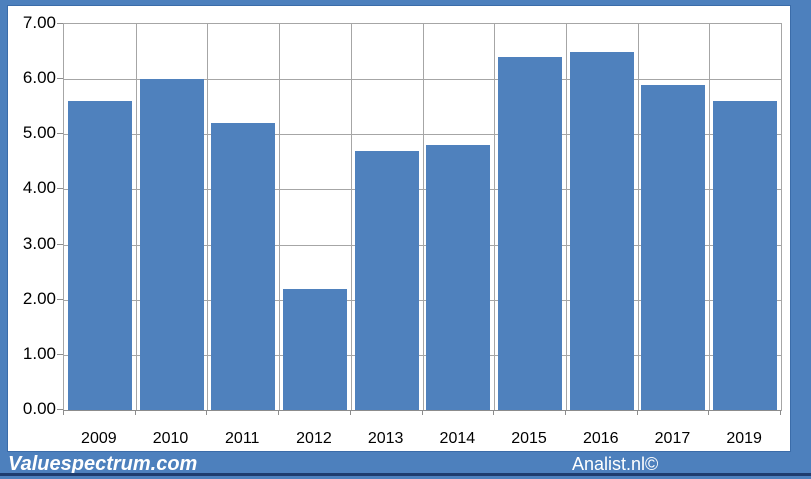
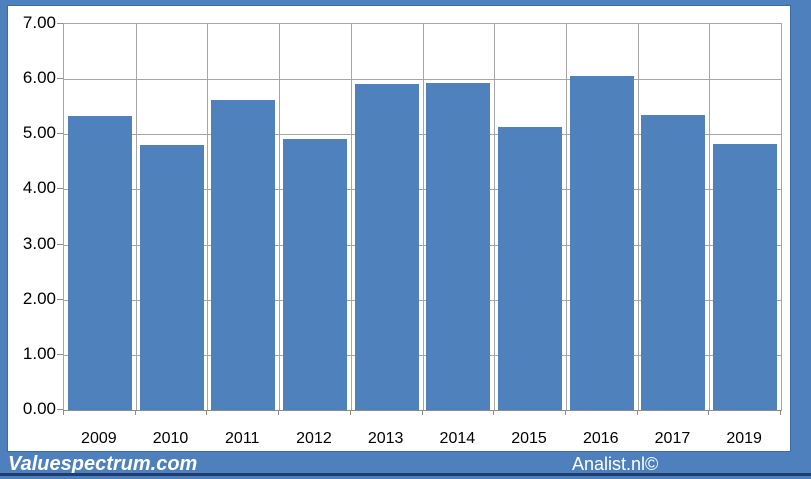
2009: 5.6 -> 5.3
2010: 6.0 -> 4.8
2011: 5.2 -> 5.6
2012: 2.2 -> 4.9
2013: 4.7 -> 5.9
2014: 4.8 -> 5.9
2015: 6.4 -> 5.1
2016: 6.5 -> 6.0
2017: 5.9 -> 5.3
2019: 5.6 -> 4.8
